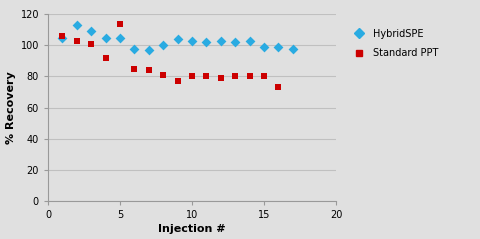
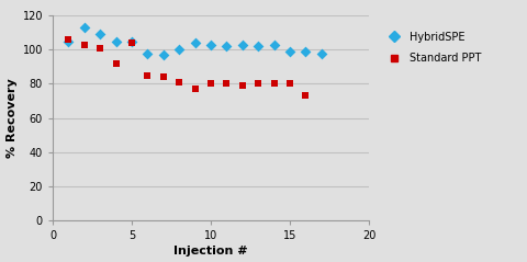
Standard PPT/5: 114 -> 104
